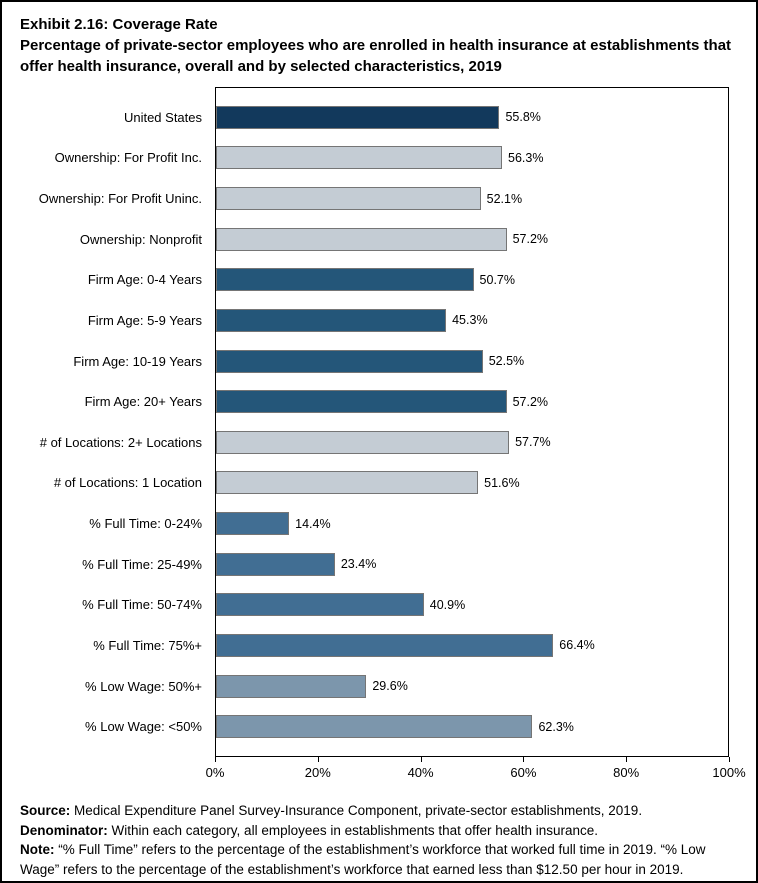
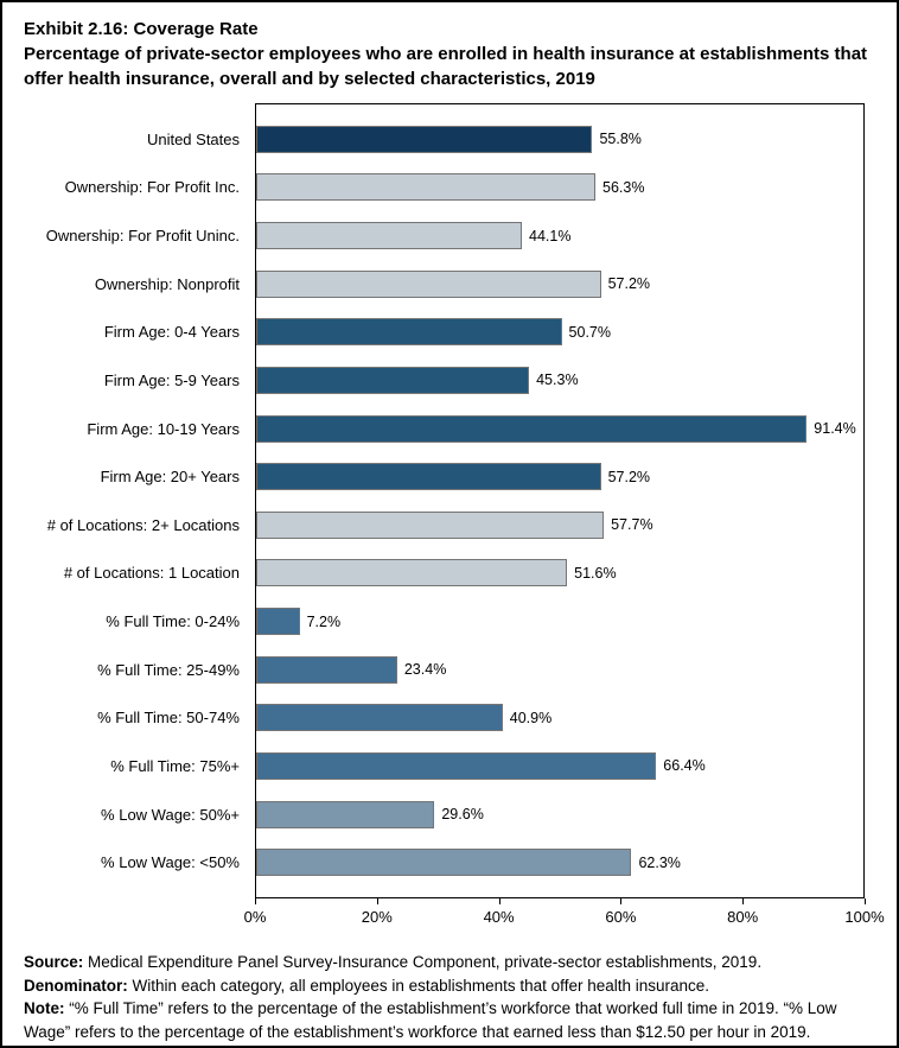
Ownership: For Profit Uninc.: 52.1% -> 44.1%
Firm Age: 10-19 Years: 52.5% -> 91.4%
% Full Time: 0-24%: 14.4% -> 7.2%
